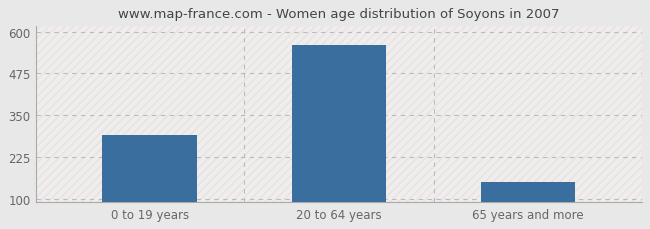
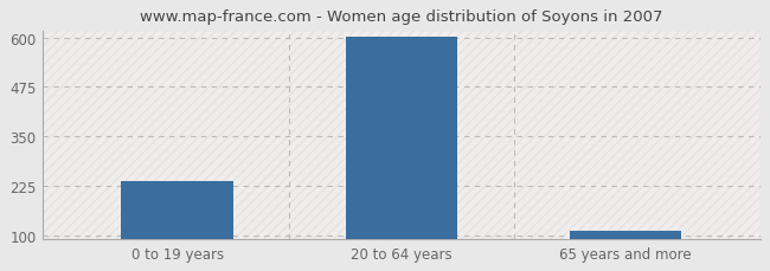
0 to 19 years: 290 -> 238
20 to 64 years: 560 -> 601
65 years and more: 150 -> 111
